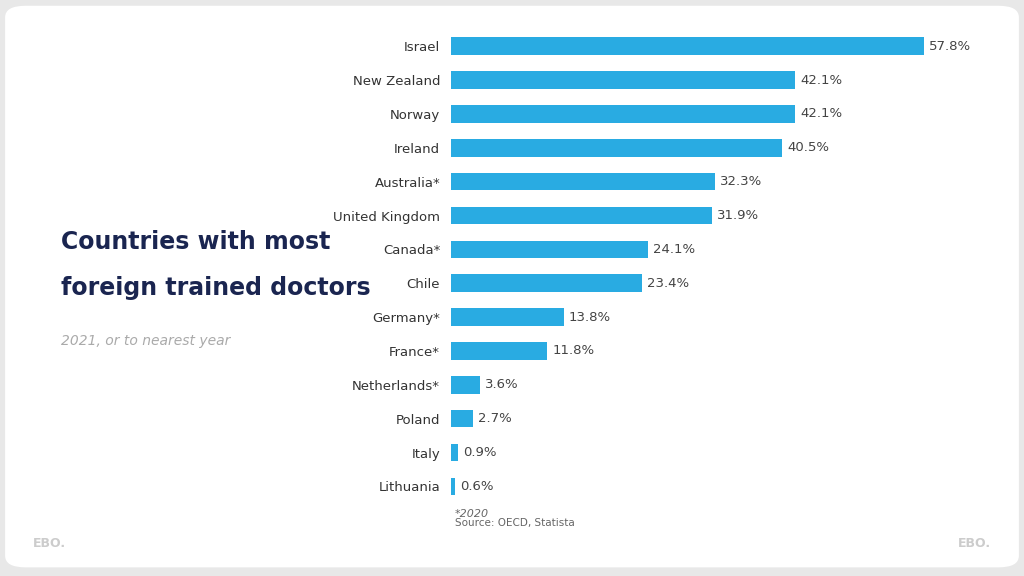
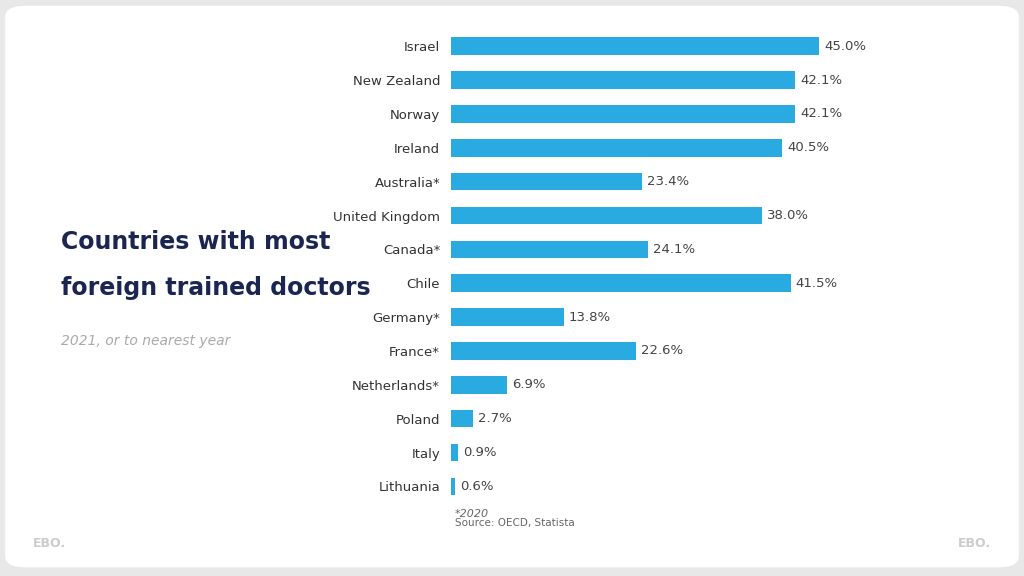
Israel: 57.8% -> 45.0%
Australia*: 32.3% -> 23.4%
United Kingdom: 31.9% -> 38.0%
Chile: 23.4% -> 41.5%
France*: 11.8% -> 22.6%
Netherlands*: 3.6% -> 6.9%
